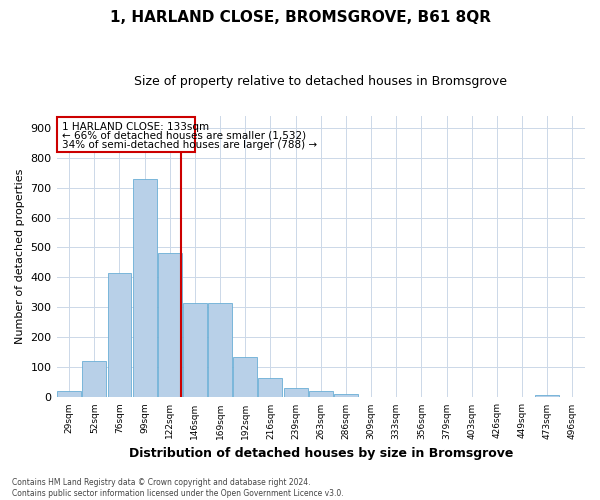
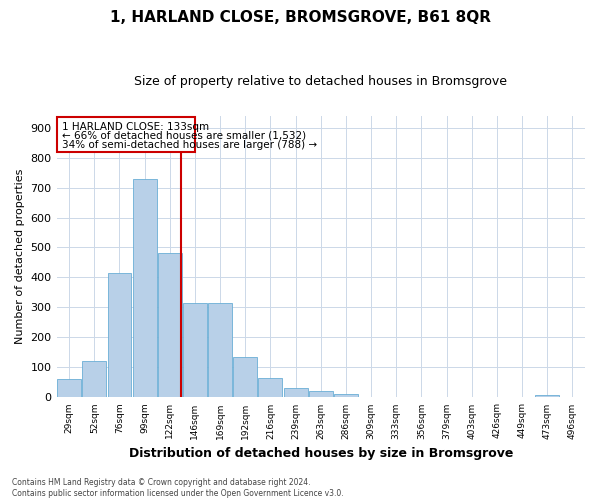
29sqm: 20 -> 60
